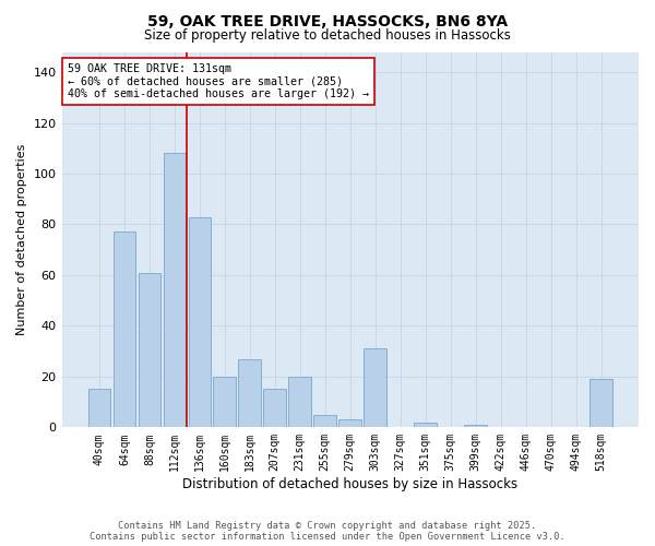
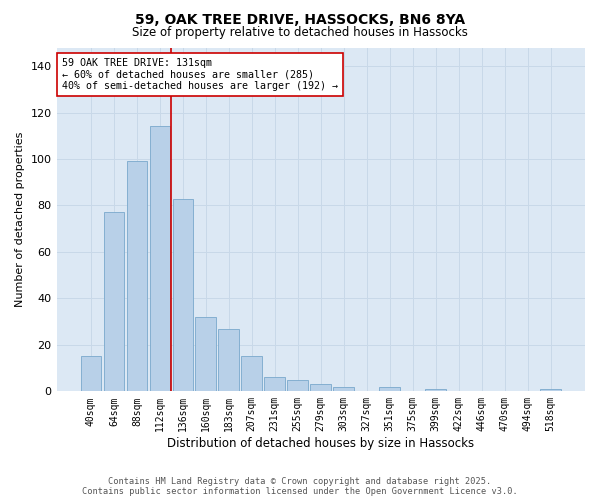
88sqm: 61 -> 99
112sqm: 108 -> 114
160sqm: 20 -> 32
231sqm: 20 -> 6
303sqm: 31 -> 2
518sqm: 19 -> 1
